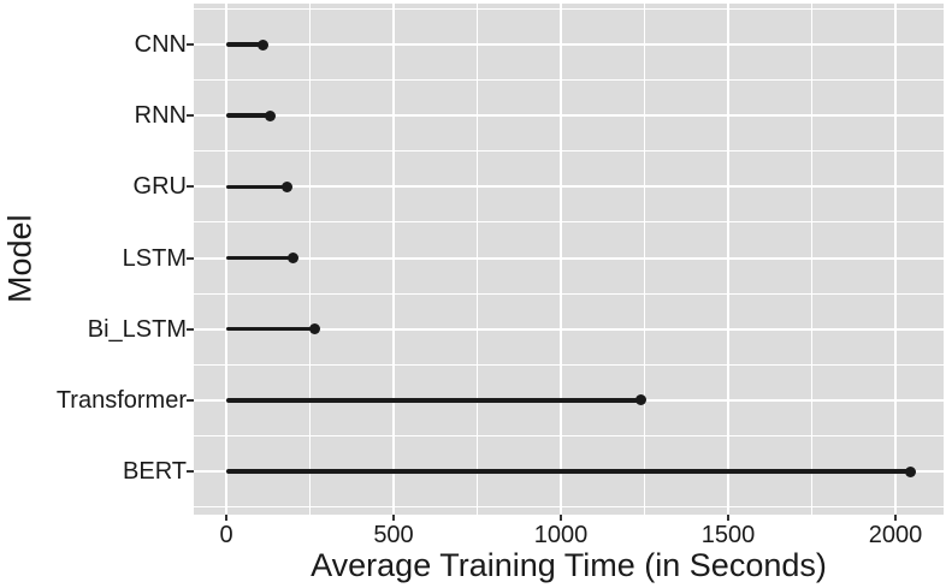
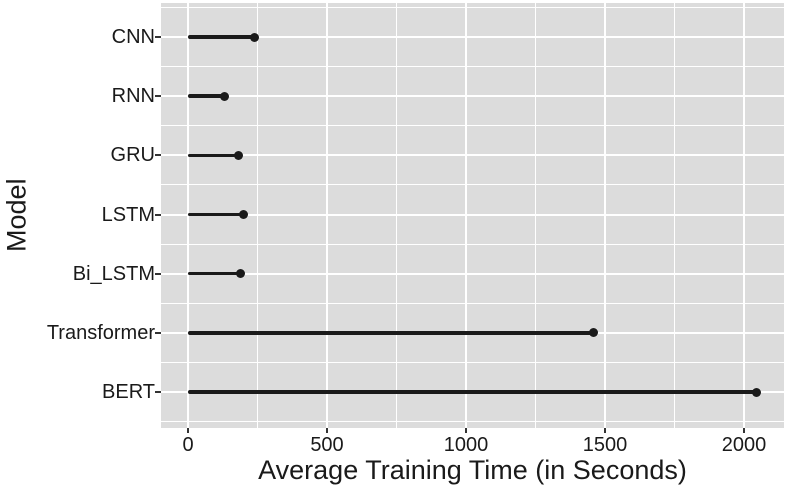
CNN: 110 -> 240
Bi_LSTM: 260 -> 190
Transformer: 1240 -> 1460
